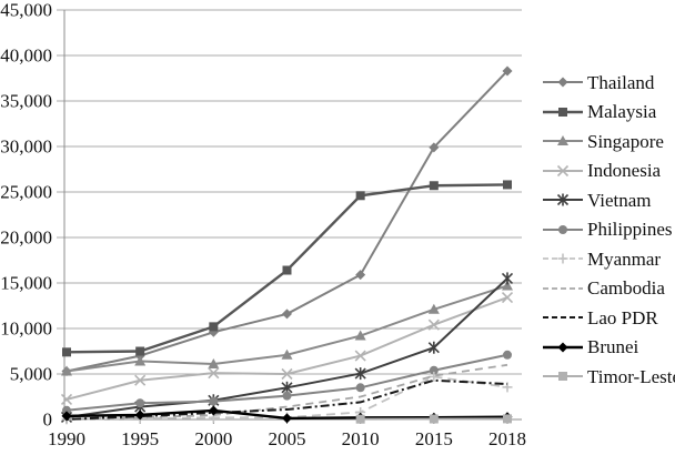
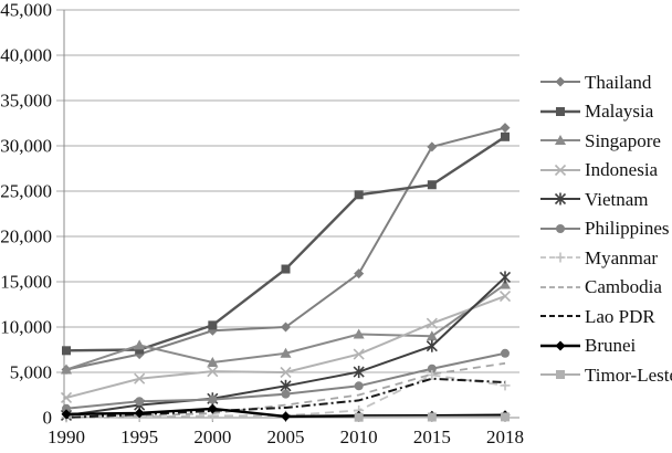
Singapore/1995: 6000 -> 8000
Thailand/2005: 12000 -> 10000
Singapore/2015: 12000 -> 9000
Thailand/2018: 38000 -> 32000
Malaysia/2018: 26000 -> 31000
